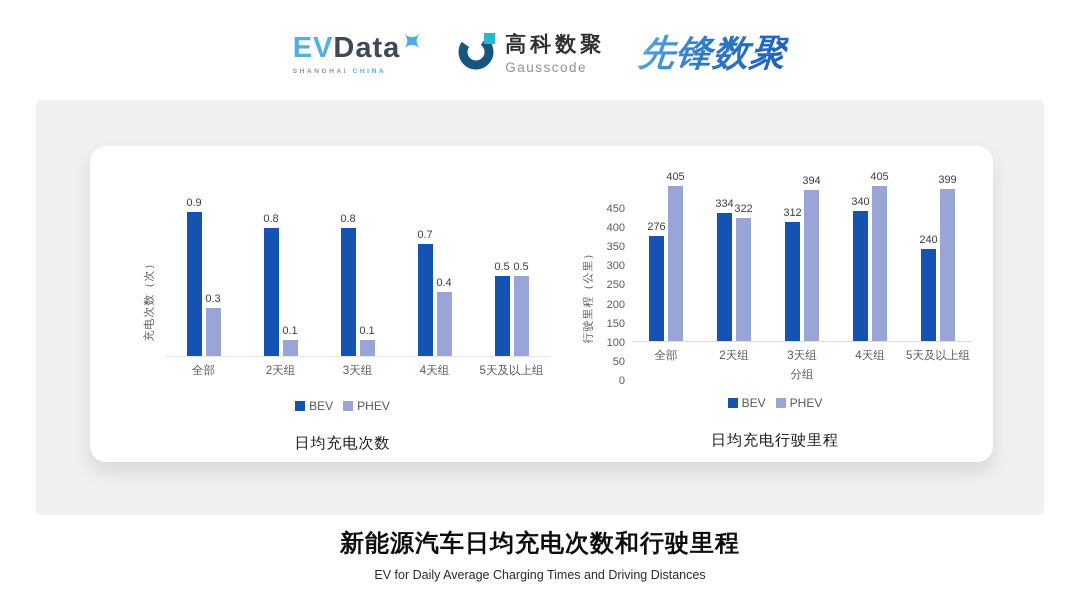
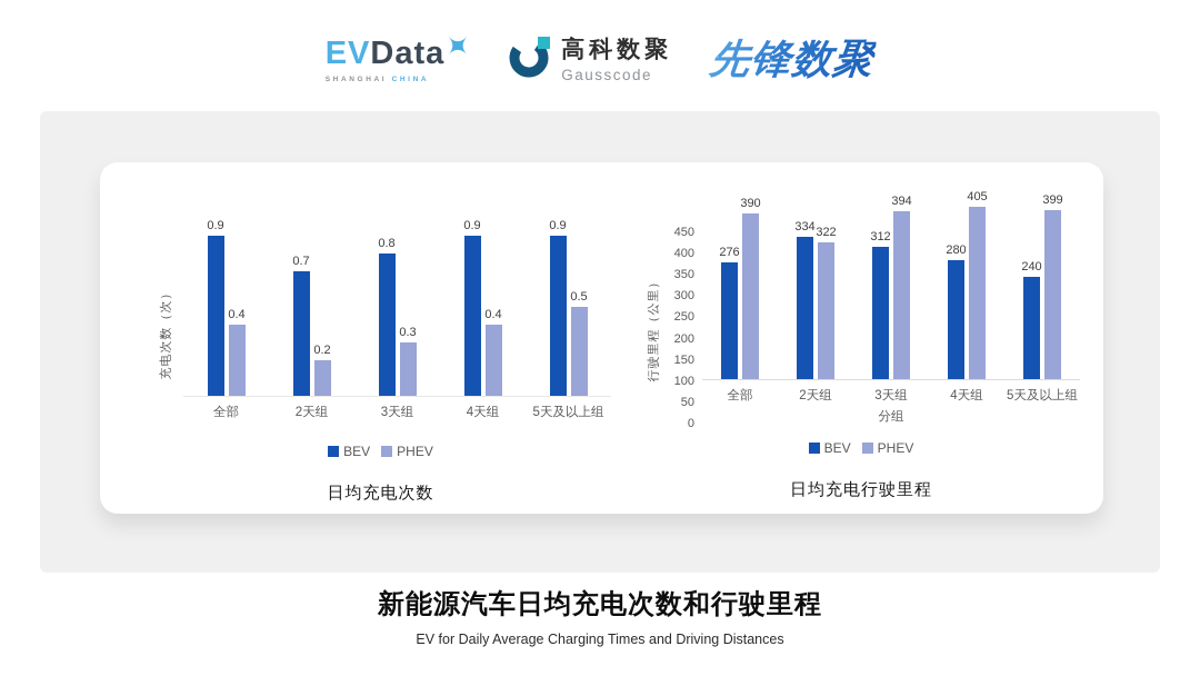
日均充电次数/PHEV/全部: 0.3 -> 0.4
日均充电次数/BEV/2天组: 0.8 -> 0.7
日均充电次数/PHEV/2天组: 0.1 -> 0.2
日均充电次数/PHEV/3天组: 0.1 -> 0.3
日均充电次数/BEV/4天组: 0.7 -> 0.9
日均充电次数/BEV/5天及以上组: 0.5 -> 0.9
日均充电行驶里程/PHEV/全部: 405 -> 390
日均充电行驶里程/BEV/4天组: 340 -> 280
